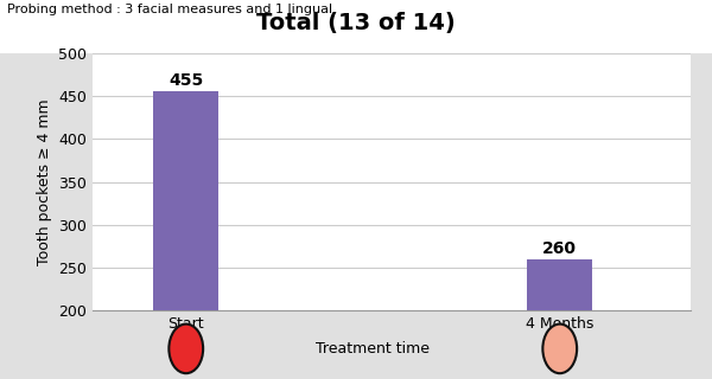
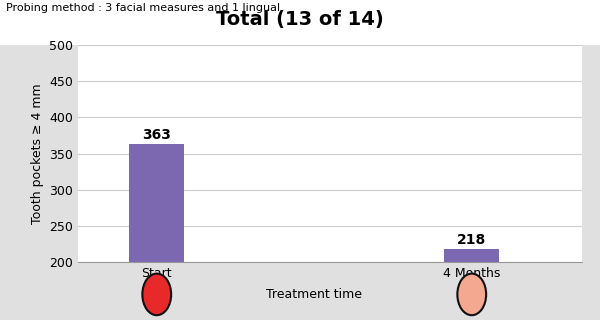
Start: 455 -> 363
4 Months: 260 -> 218
